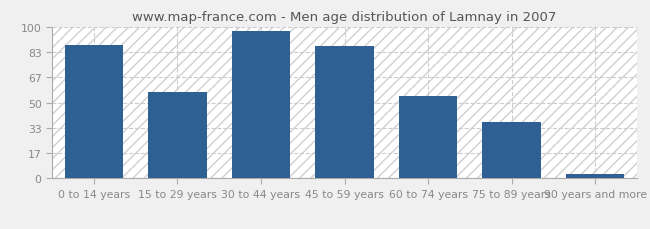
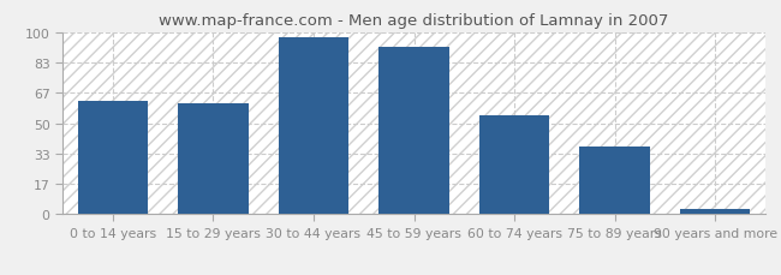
0 to 14 years: 88 -> 62
15 to 29 years: 57 -> 61
45 to 59 years: 87 -> 92
